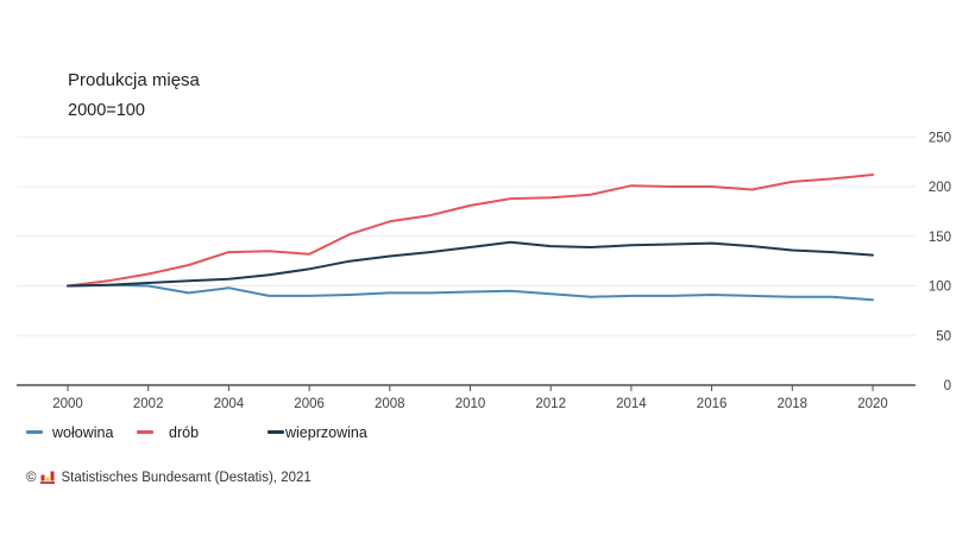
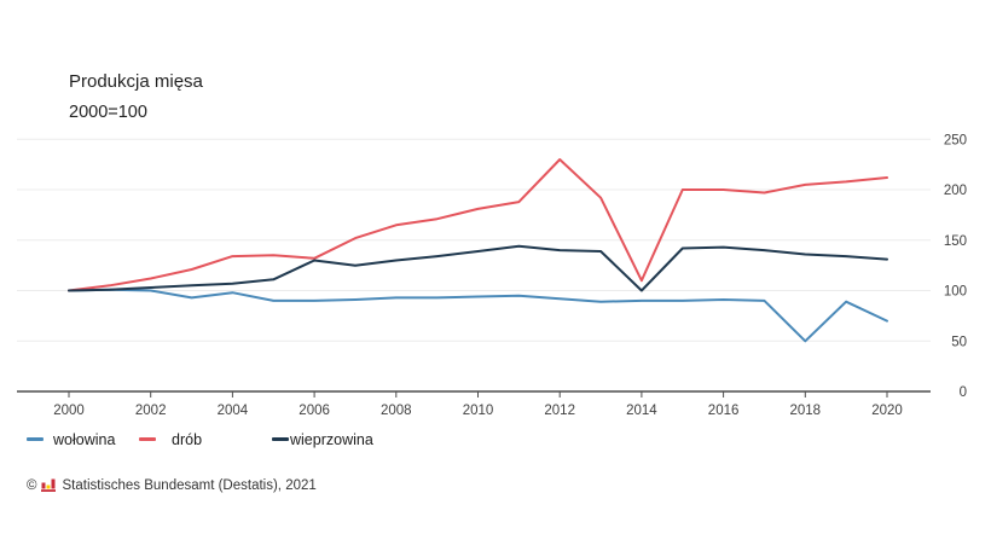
wieprzowina/2006: 120 -> 130
drób/2012: 190 -> 230
drób/2014: 200 -> 110
wieprzowina/2014: 140 -> 100
wołowina/2018: 90 -> 50
wołowina/2020: 90 -> 70
